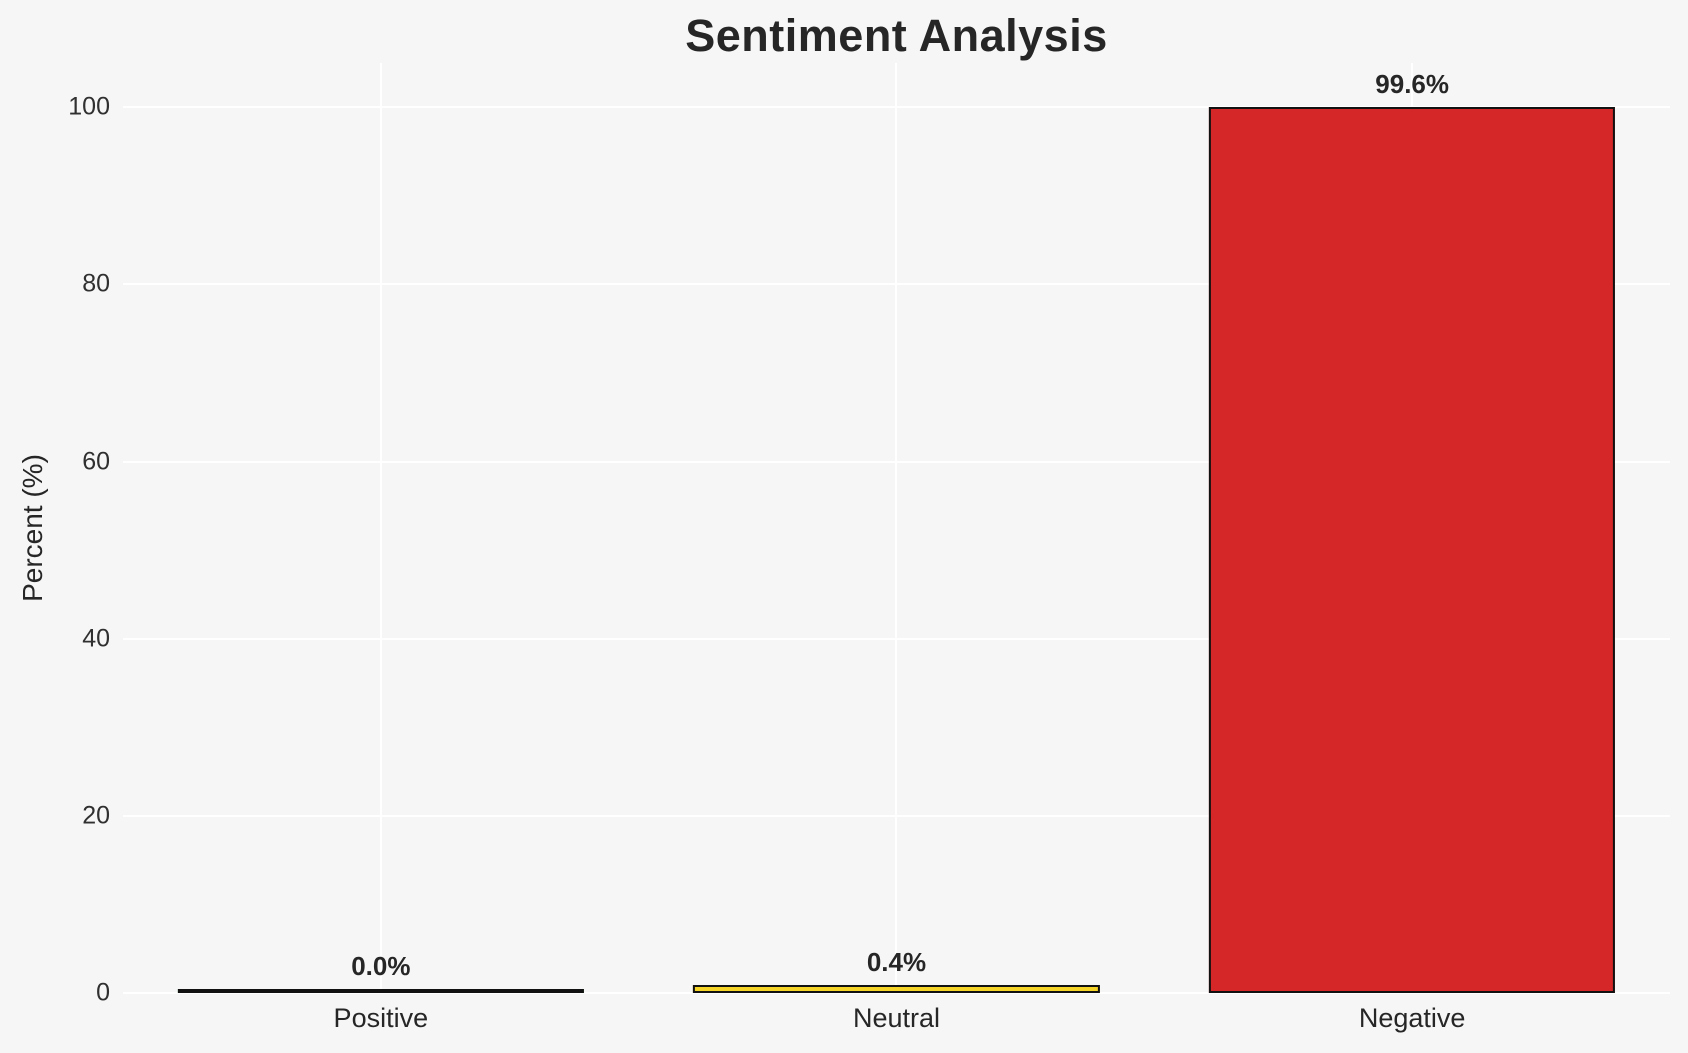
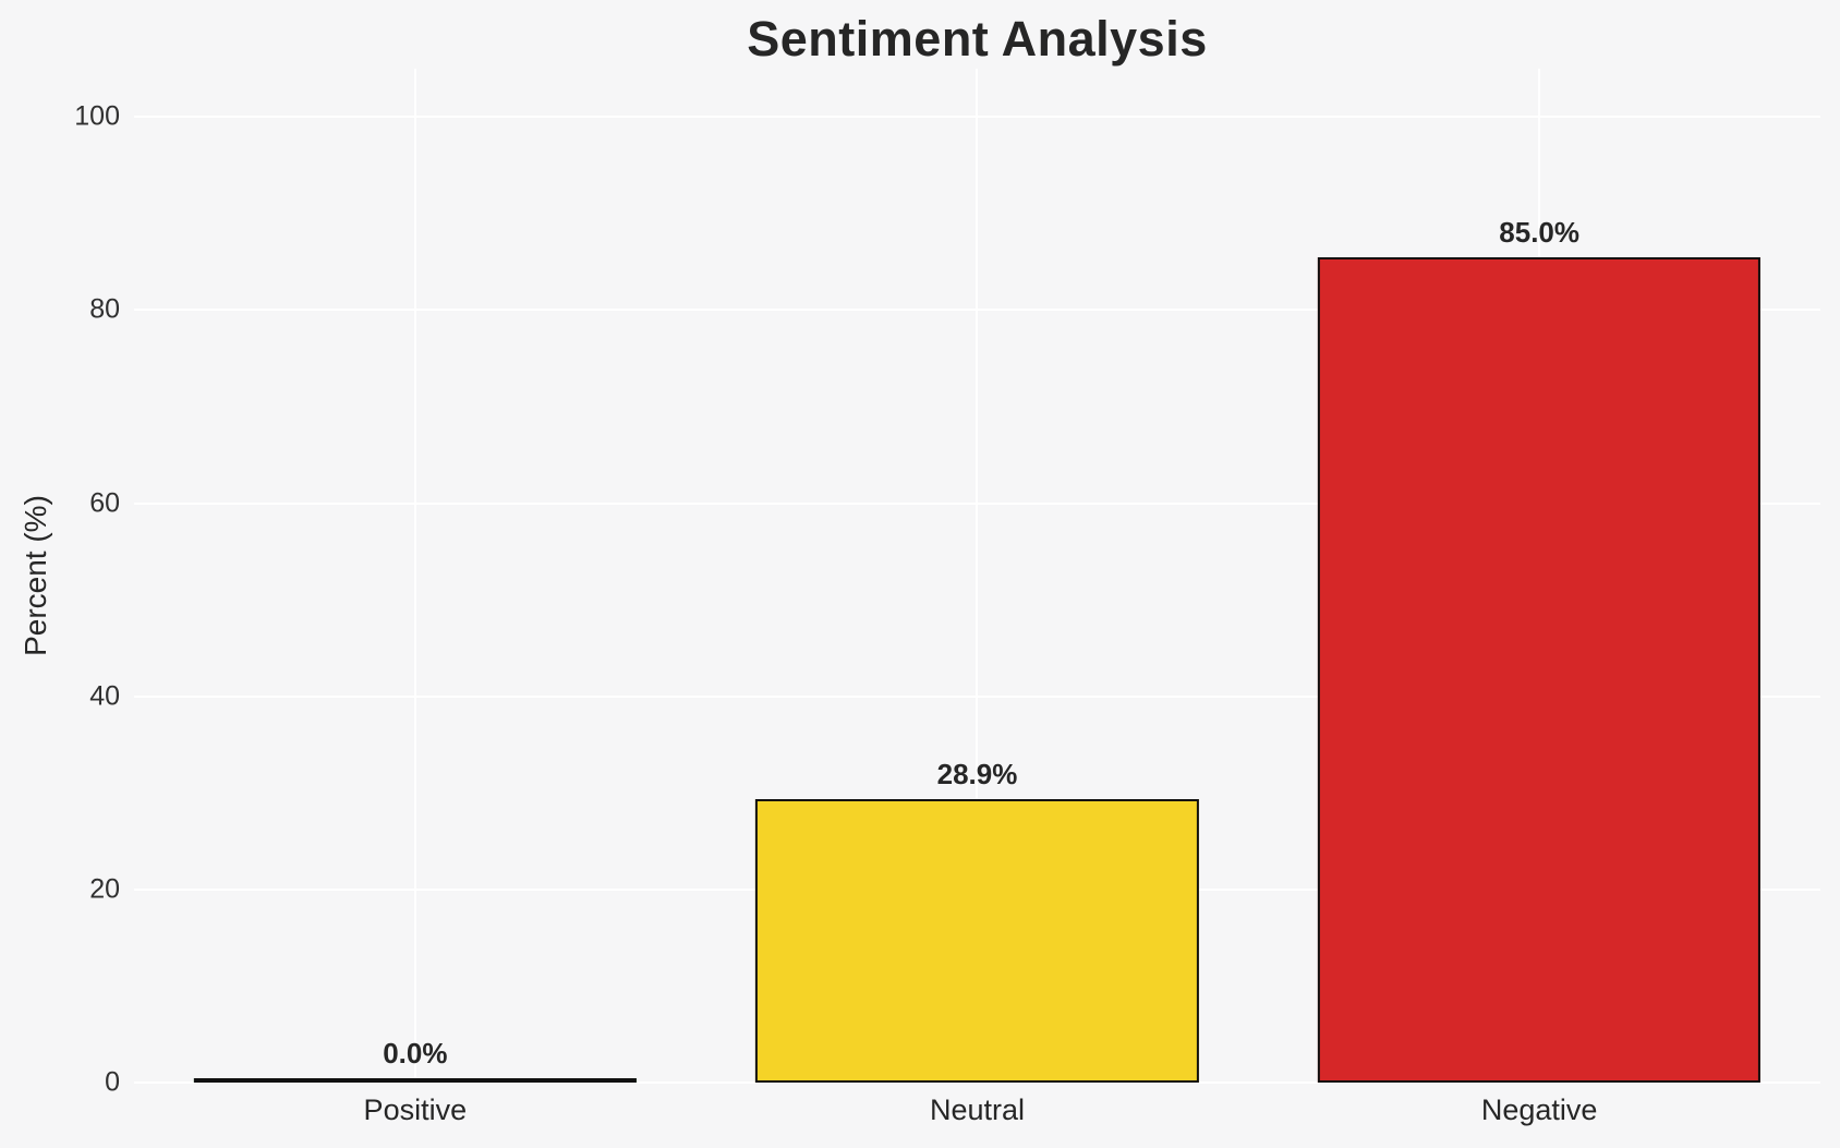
Neutral: 0.4% -> 28.9%
Negative: 99.6% -> 85.0%
